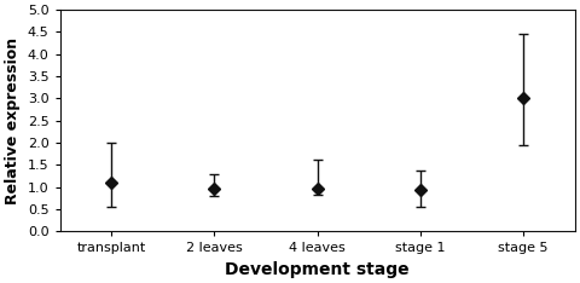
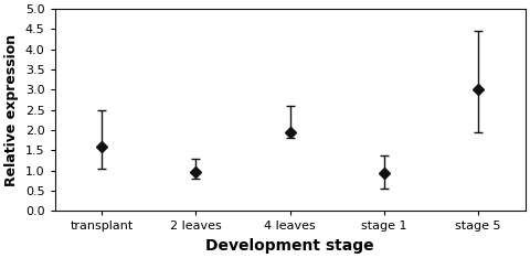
transplant: 1.10 -> 1.60
4 leaves: 0.97 -> 1.95
